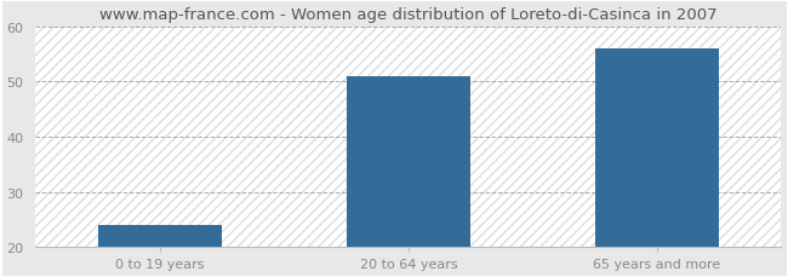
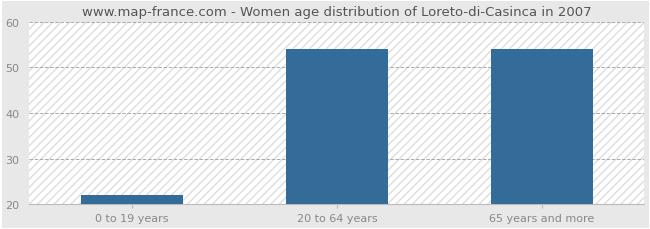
0 to 19 years: 24 -> 22
20 to 64 years: 51 -> 54
65 years and more: 56 -> 54
